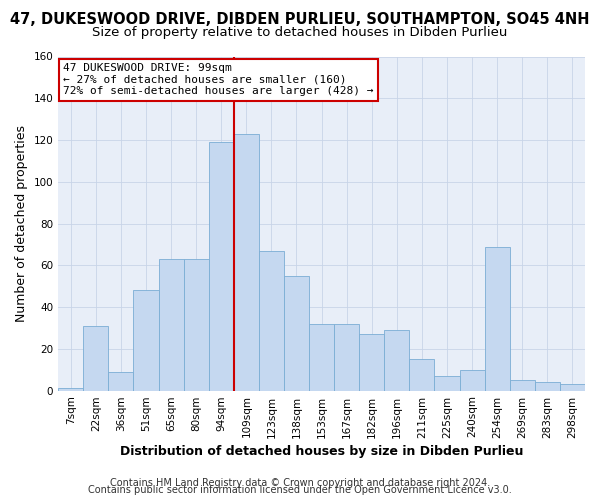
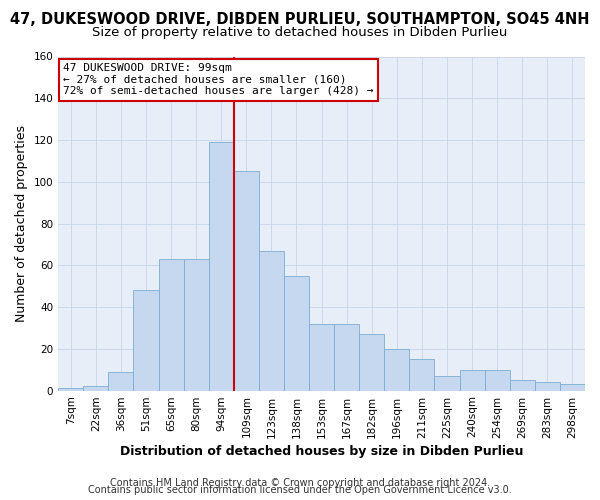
22sqm: 31 -> 2
109sqm: 123 -> 105
196sqm: 29 -> 20
254sqm: 69 -> 10
